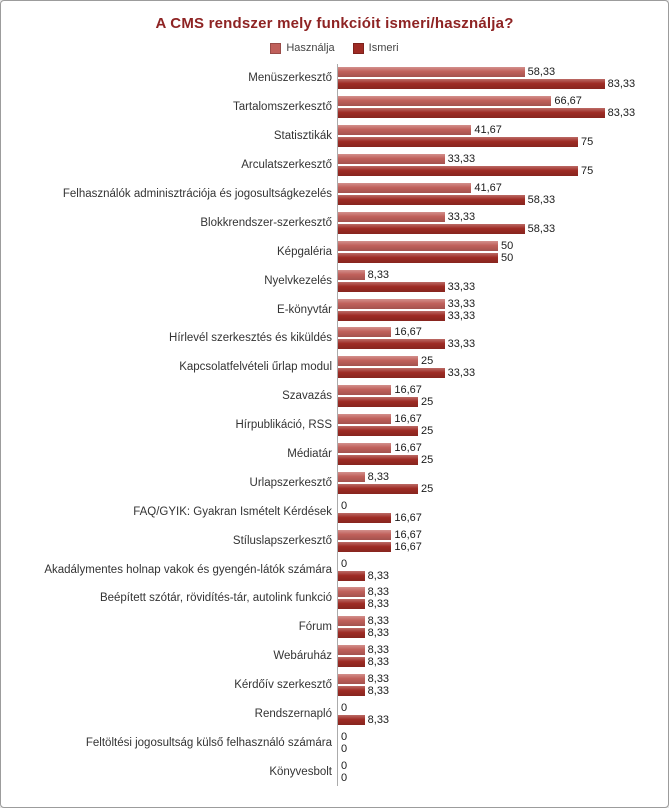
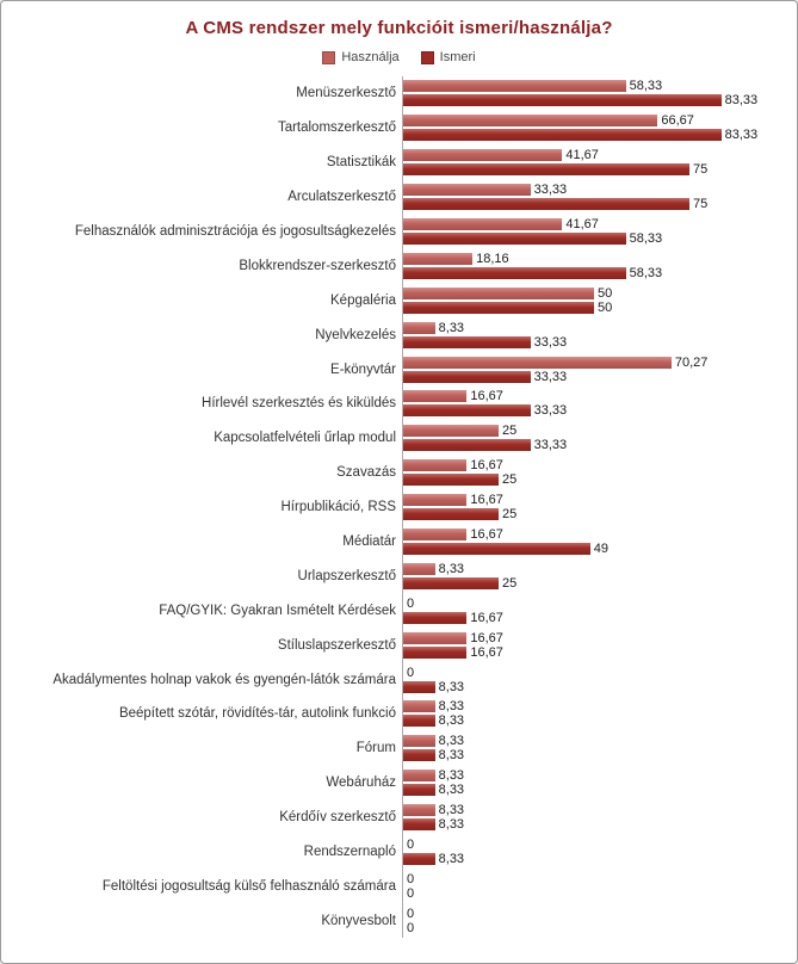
Használja/Blokkrendszer-szerkesztő: 33,33 -> 18,16
Használja/E-könyvtár: 33,33 -> 70,27
Ismeri/Médiatár: 25 -> 49
